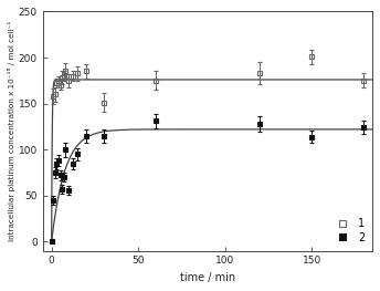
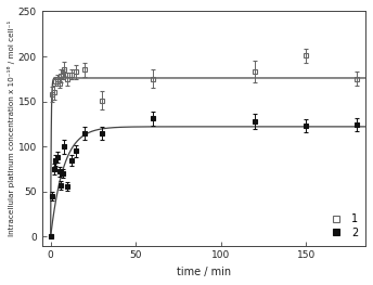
2/150: 114 -> 123
